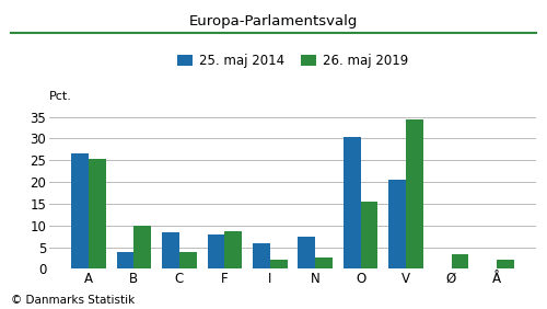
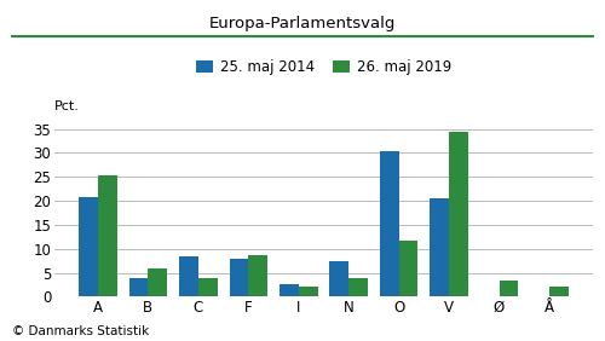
25. maj 2014/A: 26.5 -> 20.8
26. maj 2019/B: 10.0 -> 5.9
25. maj 2014/I: 6.0 -> 2.6
26. maj 2019/N: 2.5 -> 3.8
26. maj 2019/O: 15.5 -> 11.7
